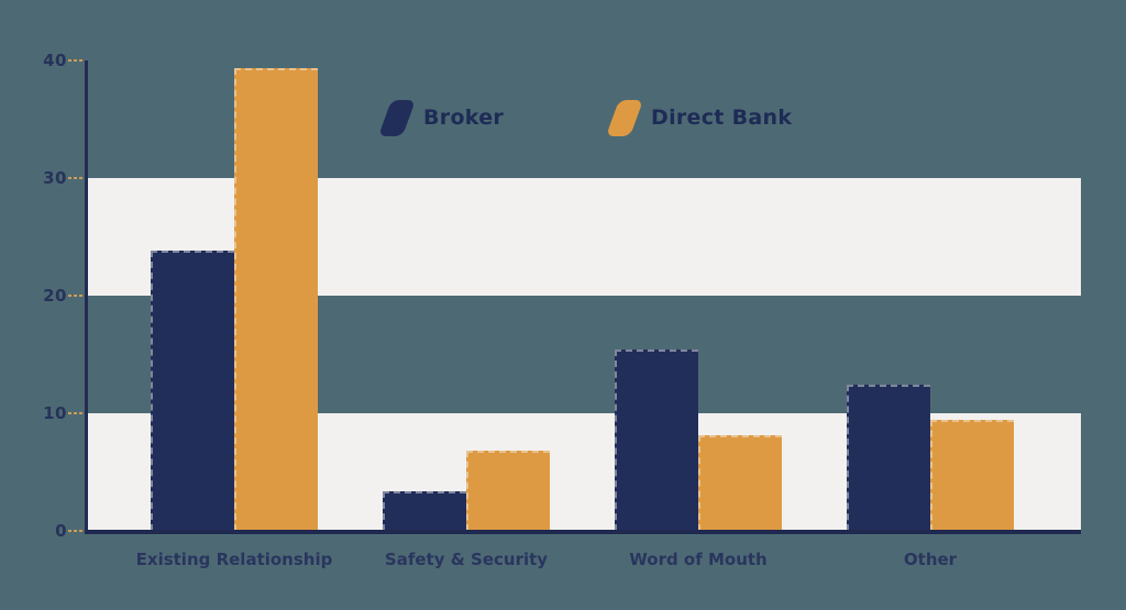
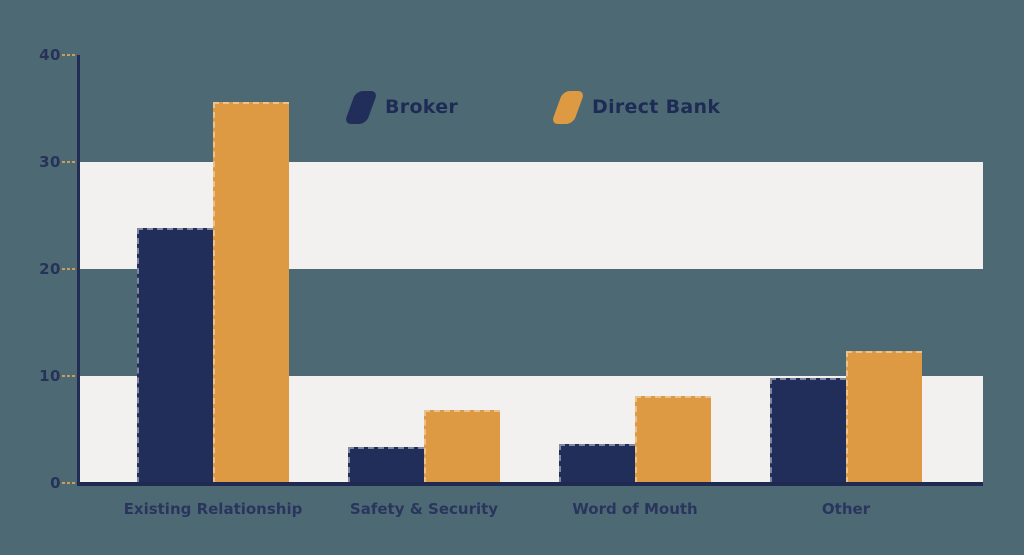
Direct Bank/Existing Relationship: 39.3 -> 35.6
Broker/Word of Mouth: 15.4 -> 3.6
Broker/Other: 12.4 -> 9.8
Direct Bank/Other: 9.4 -> 12.3
